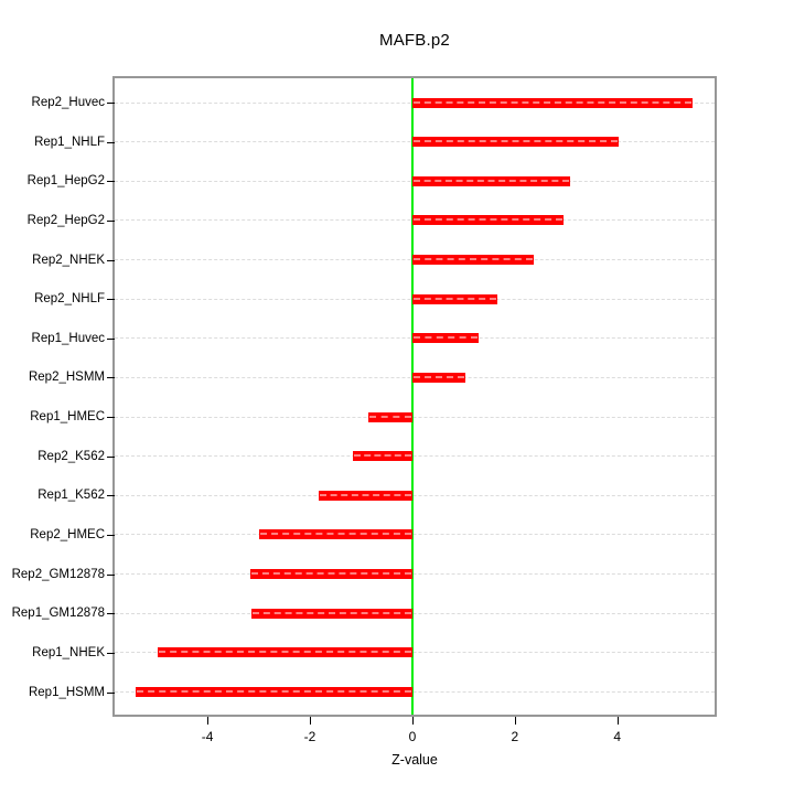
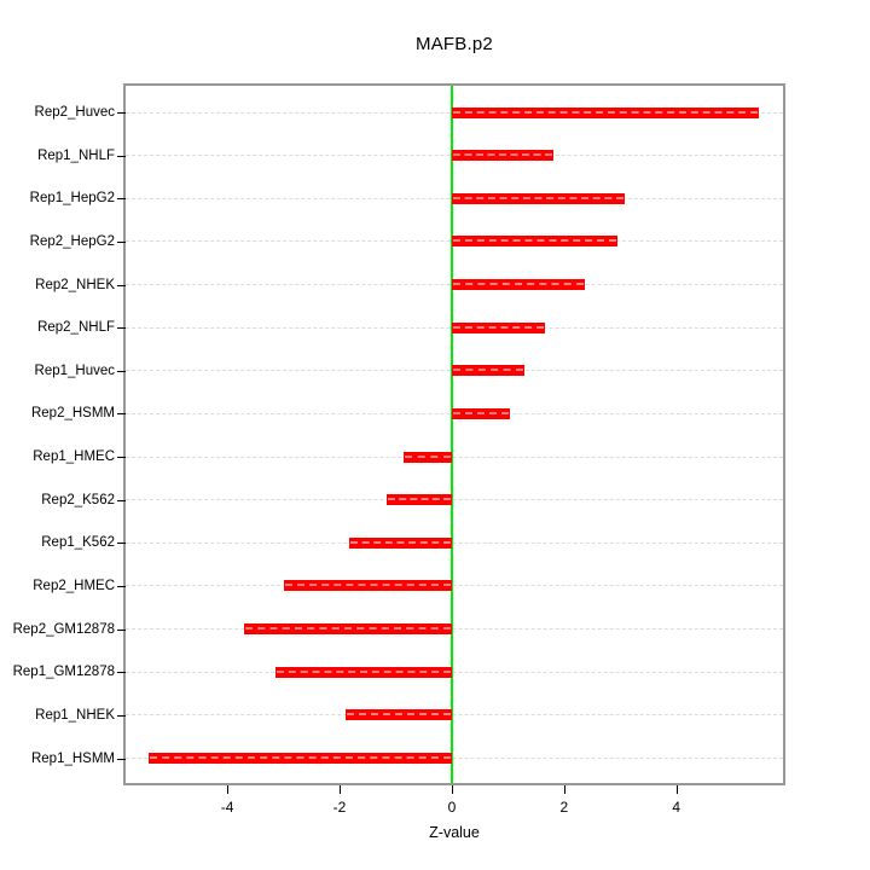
Rep1_NHLF: 4.0 -> 1.8
Rep2_GM12878: -3.2 -> -3.7
Rep1_NHEK: -5.0 -> -1.9
